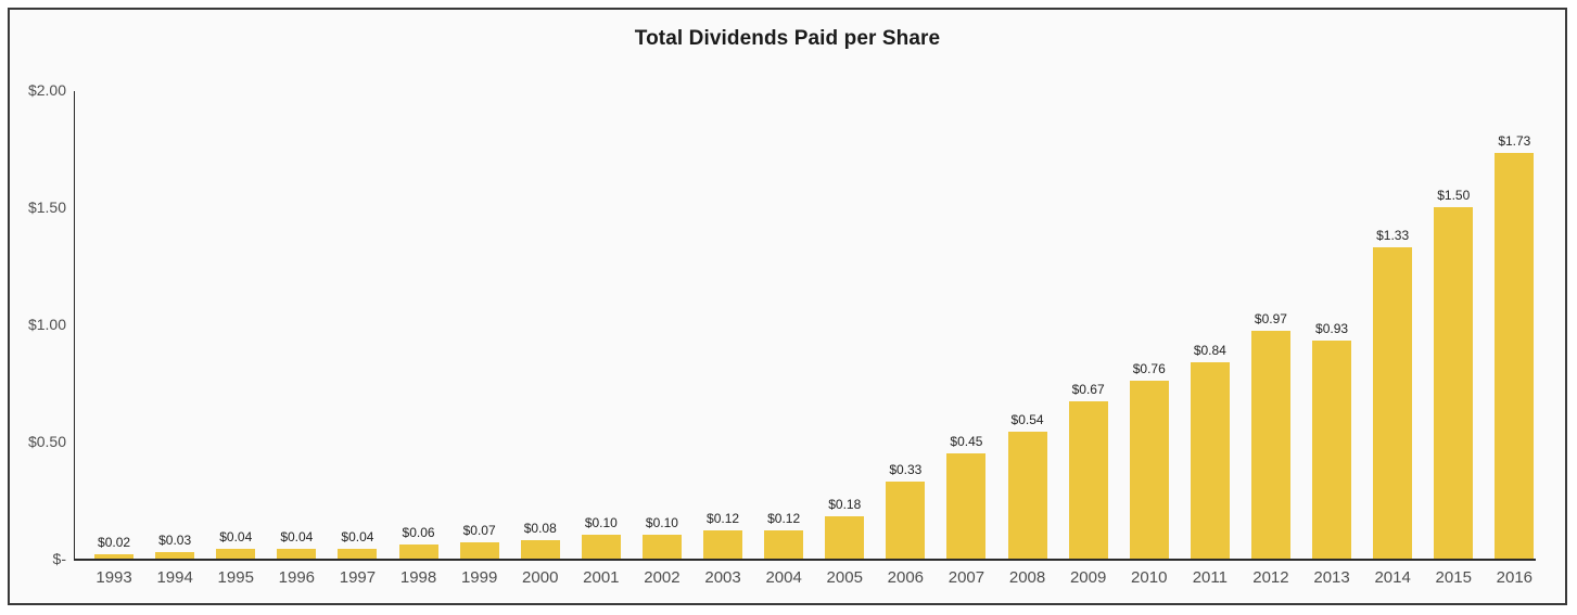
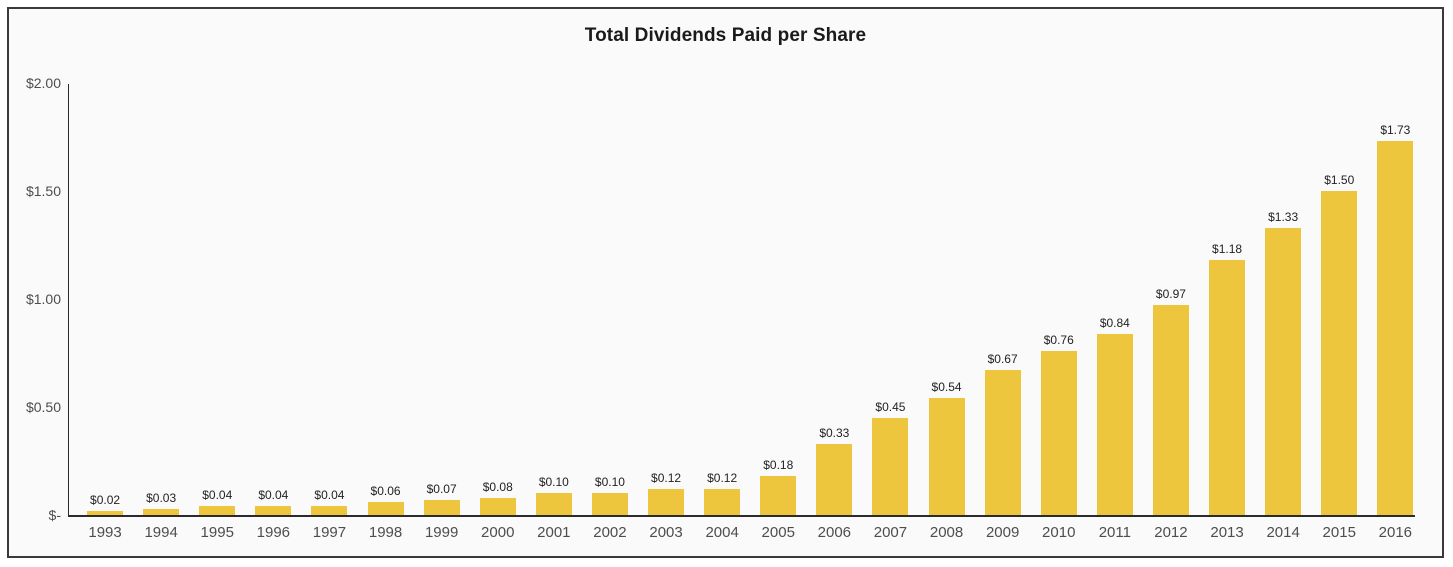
2013: $0.93 -> $1.18
